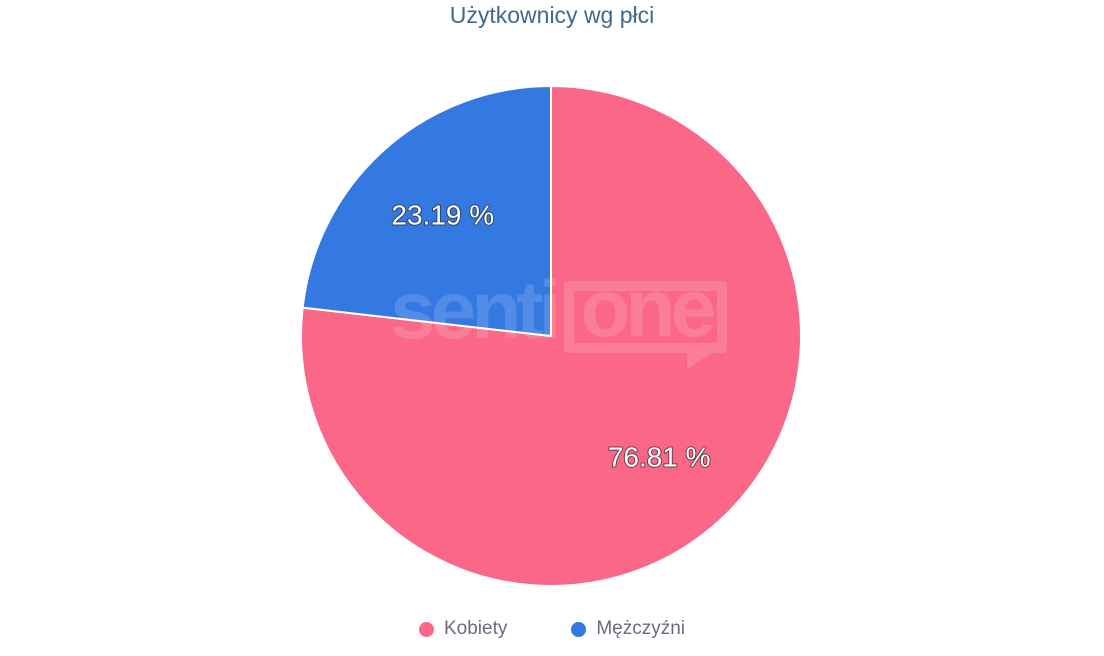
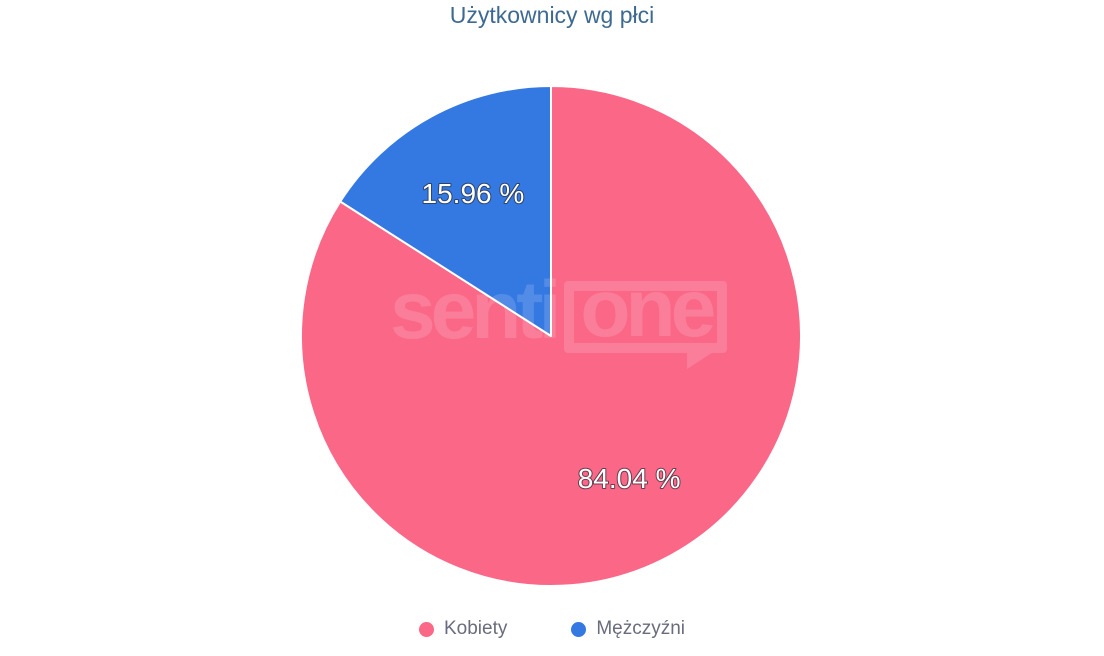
Kobiety: 76.81 -> 84.04
Mężczyźni: 23.19 -> 15.96
